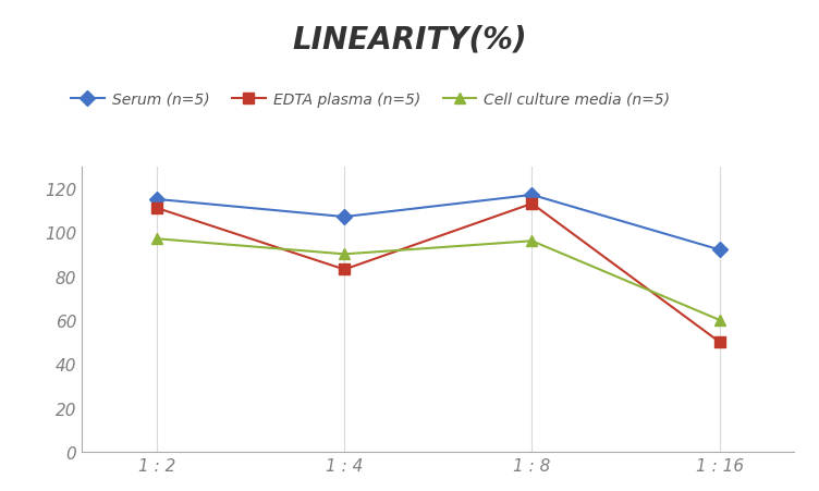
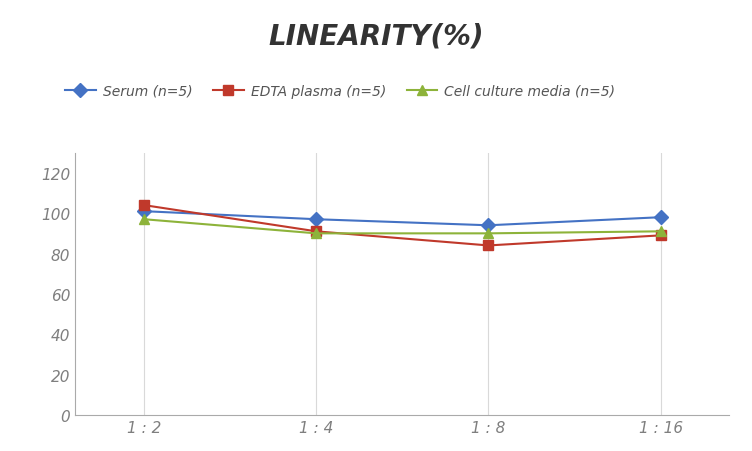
Serum (n=5)/1 : 2: 115 -> 101
EDTA plasma (n=5)/1 : 2: 111 -> 104
Serum (n=5)/1 : 4: 107 -> 97
EDTA plasma (n=5)/1 : 4: 83 -> 91
Serum (n=5)/1 : 8: 117 -> 94
EDTA plasma (n=5)/1 : 8: 113 -> 84
Cell culture media (n=5)/1 : 8: 96 -> 90
Serum (n=5)/1 : 16: 92 -> 98
EDTA plasma (n=5)/1 : 16: 50 -> 89
Cell culture media (n=5)/1 : 16: 60 -> 91
